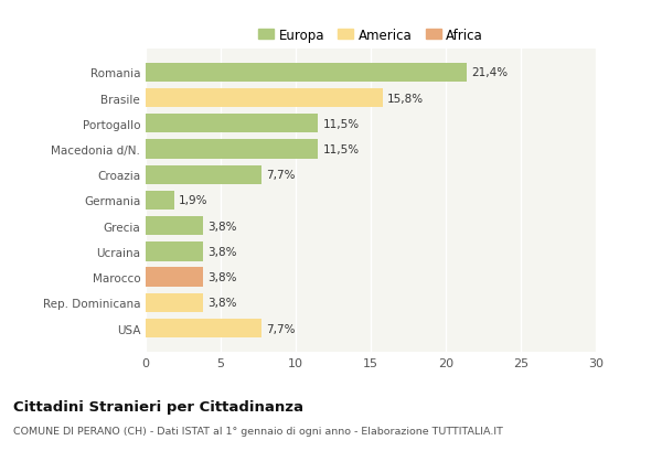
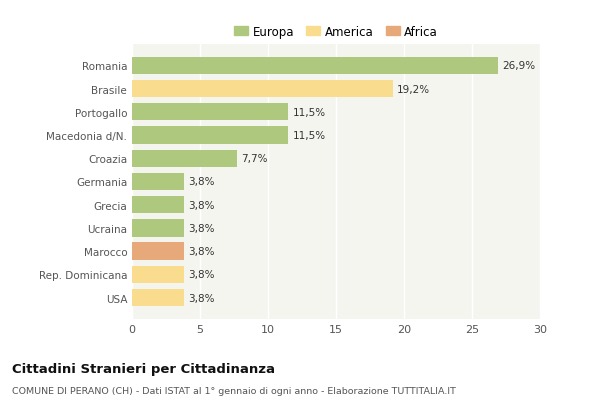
Romania: 21,4% -> 26,9%
Brasile: 15,8% -> 19,2%
Germania: 1,9% -> 3,8%
USA: 7,7% -> 3,8%
